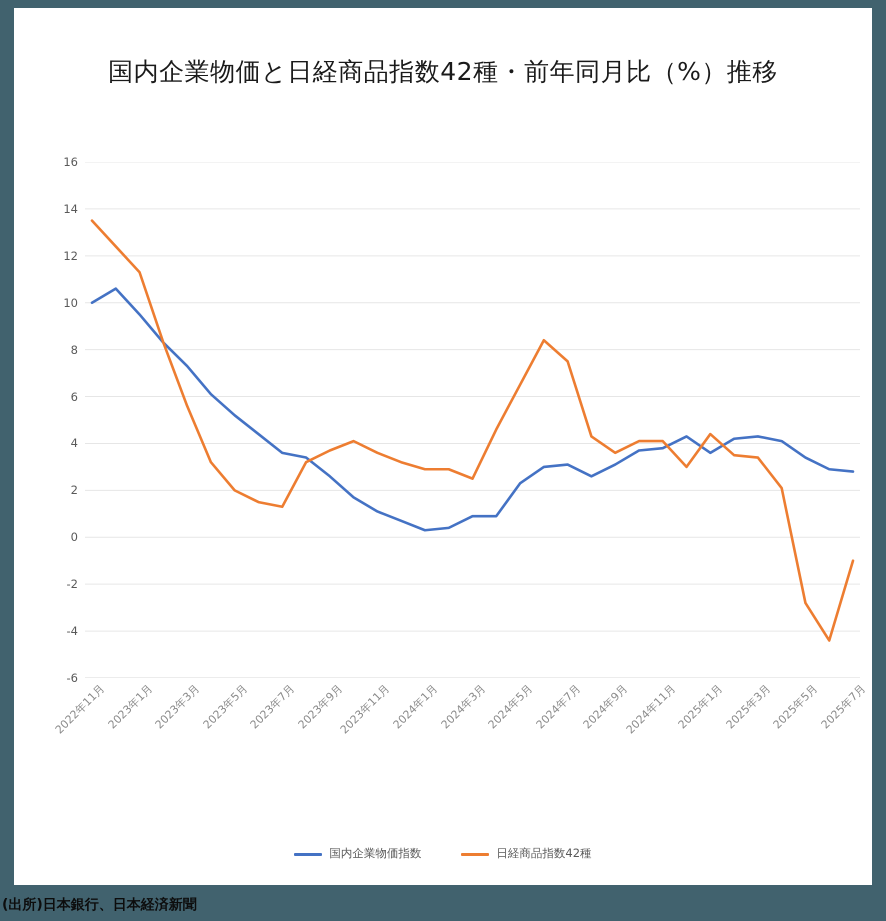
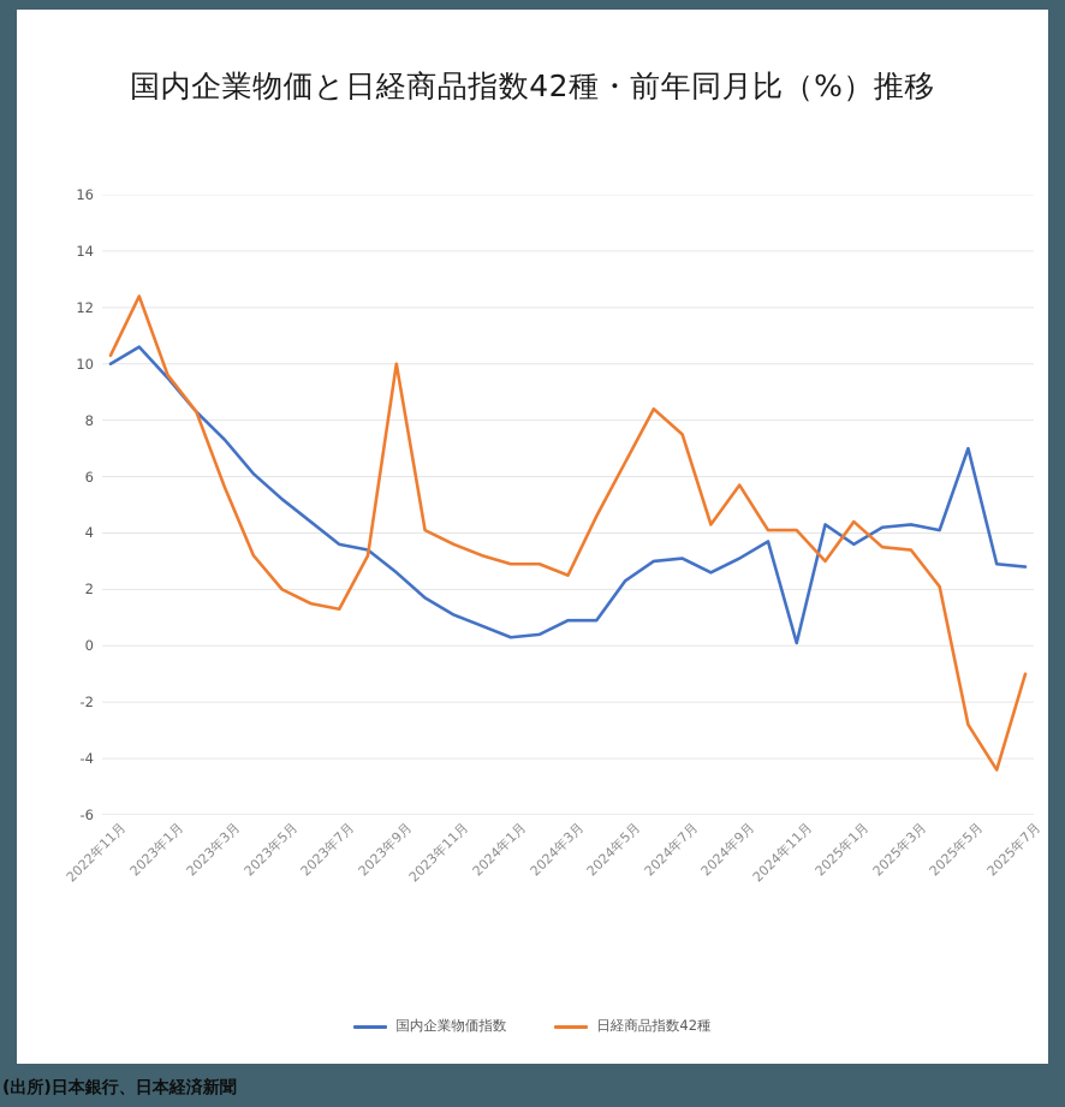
日経商品指数42種/2022年11月: 13.5 -> 10.3
日経商品指数42種/2023年1月: 11.3 -> 9.6
日経商品指数42種/2023年9月: 3.7 -> 10.0
日経商品指数42種/2024年9月: 3.6 -> 5.7
国内企業物価指数/2024年11月: 3.8 -> 0.1
国内企業物価指数/2025年5月: 3.4 -> 7.0
